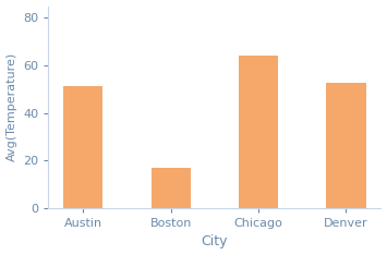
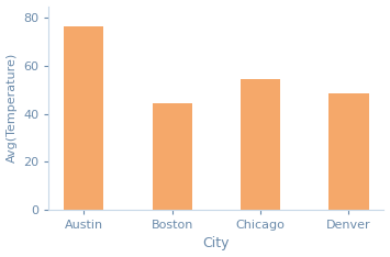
Austin: 51.5 -> 76.5
Boston: 17.0 -> 44.5
Chicago: 64.0 -> 54.5
Denver: 52.5 -> 48.5
